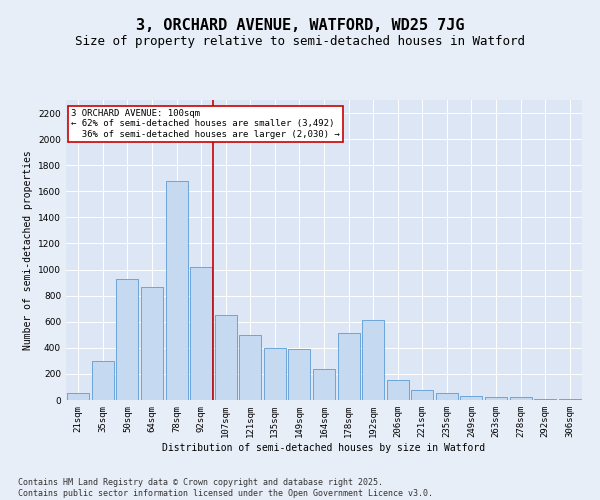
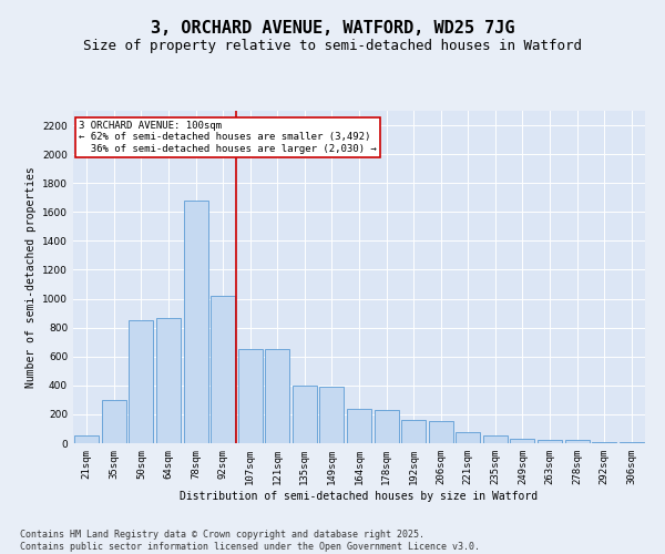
50sqm: 930 -> 850
121sqm: 500 -> 650
178sqm: 510 -> 230
192sqm: 610 -> 160
